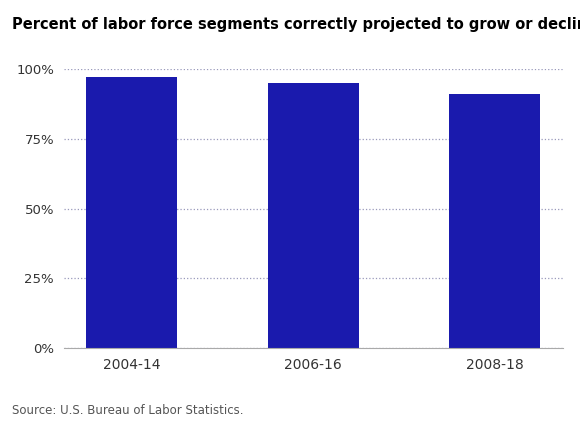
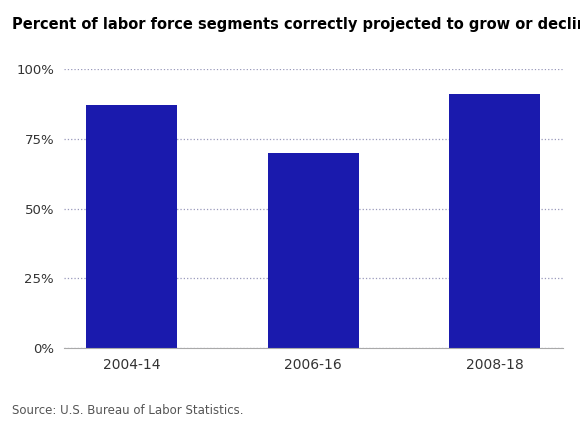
2004-14: 97% -> 87%
2006-16: 95% -> 70%
